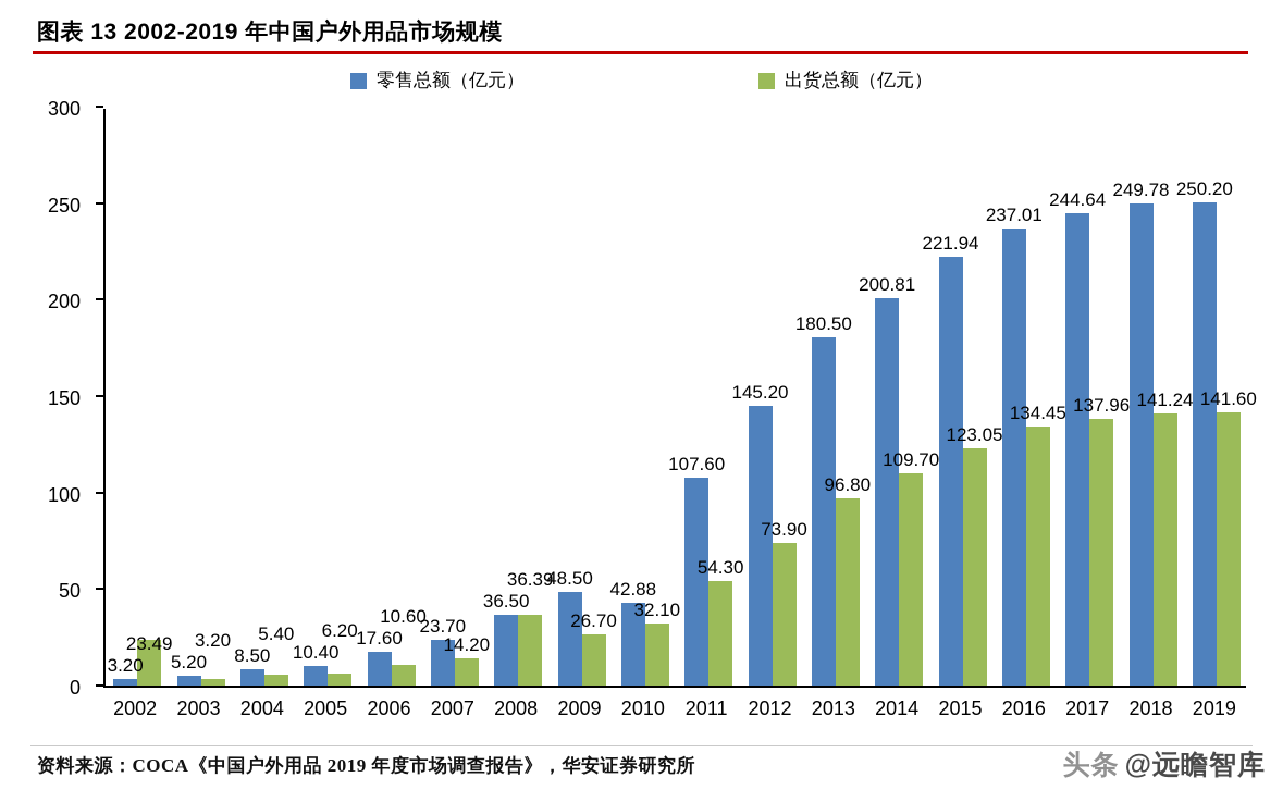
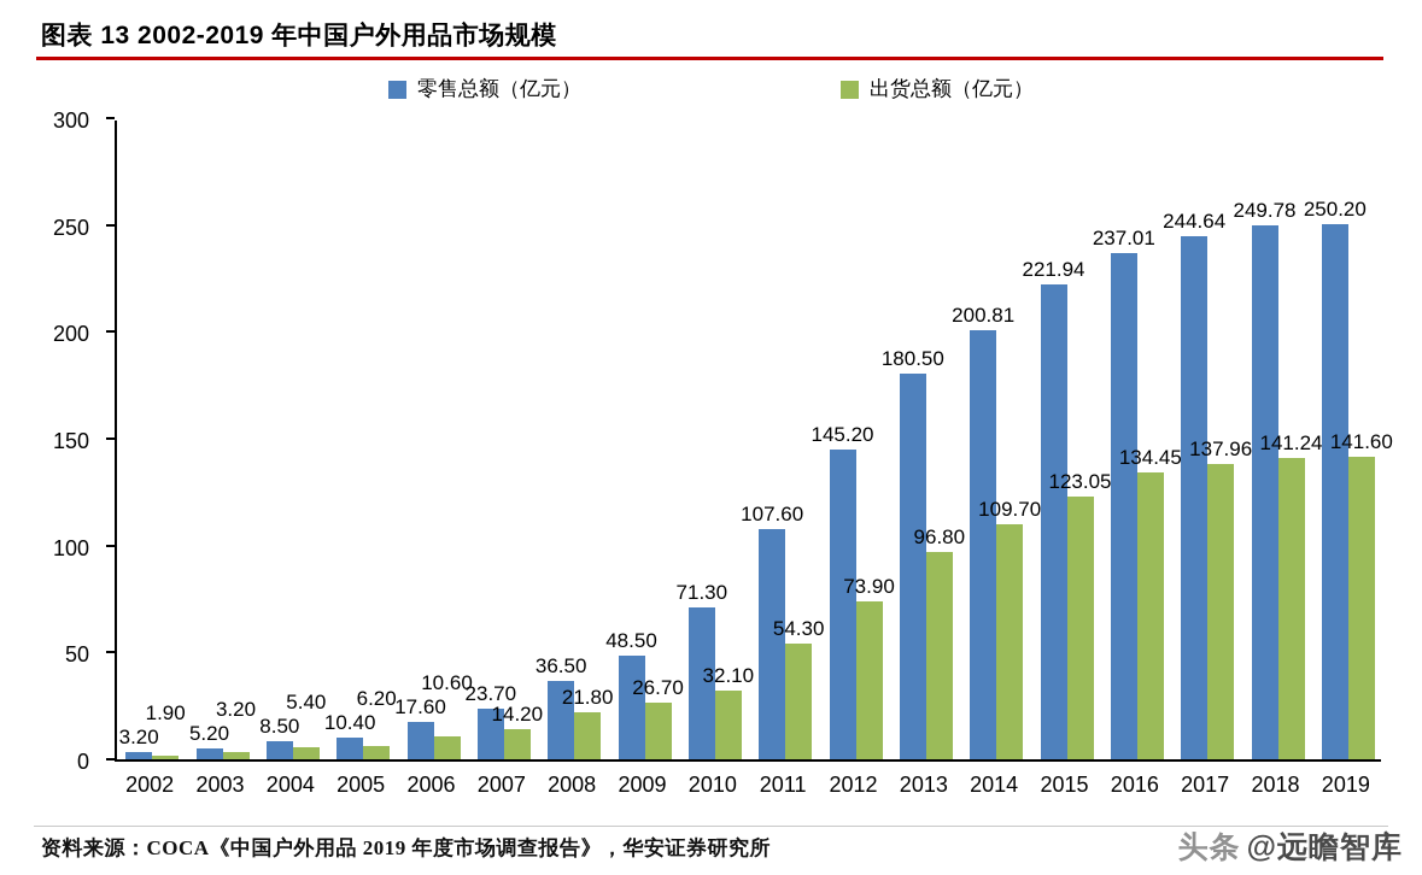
出货总额（亿元）/2002: 23.49 -> 1.90
出货总额（亿元）/2008: 36.39 -> 21.80
零售总额（亿元）/2010: 42.88 -> 71.30
